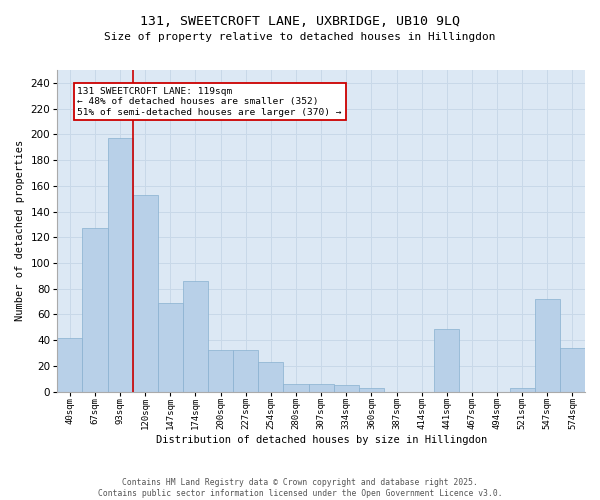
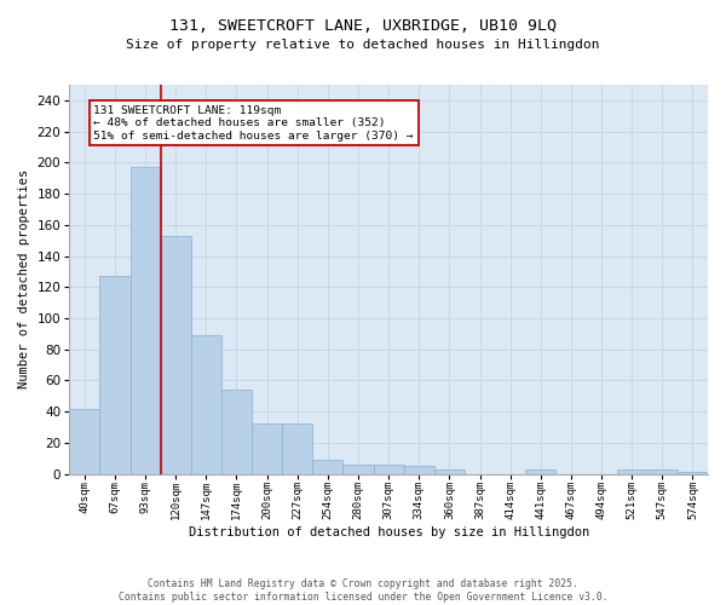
147sqm: 69 -> 89
174sqm: 86 -> 54
254sqm: 23 -> 9
441sqm: 49 -> 3
547sqm: 72 -> 3
574sqm: 34 -> 1
